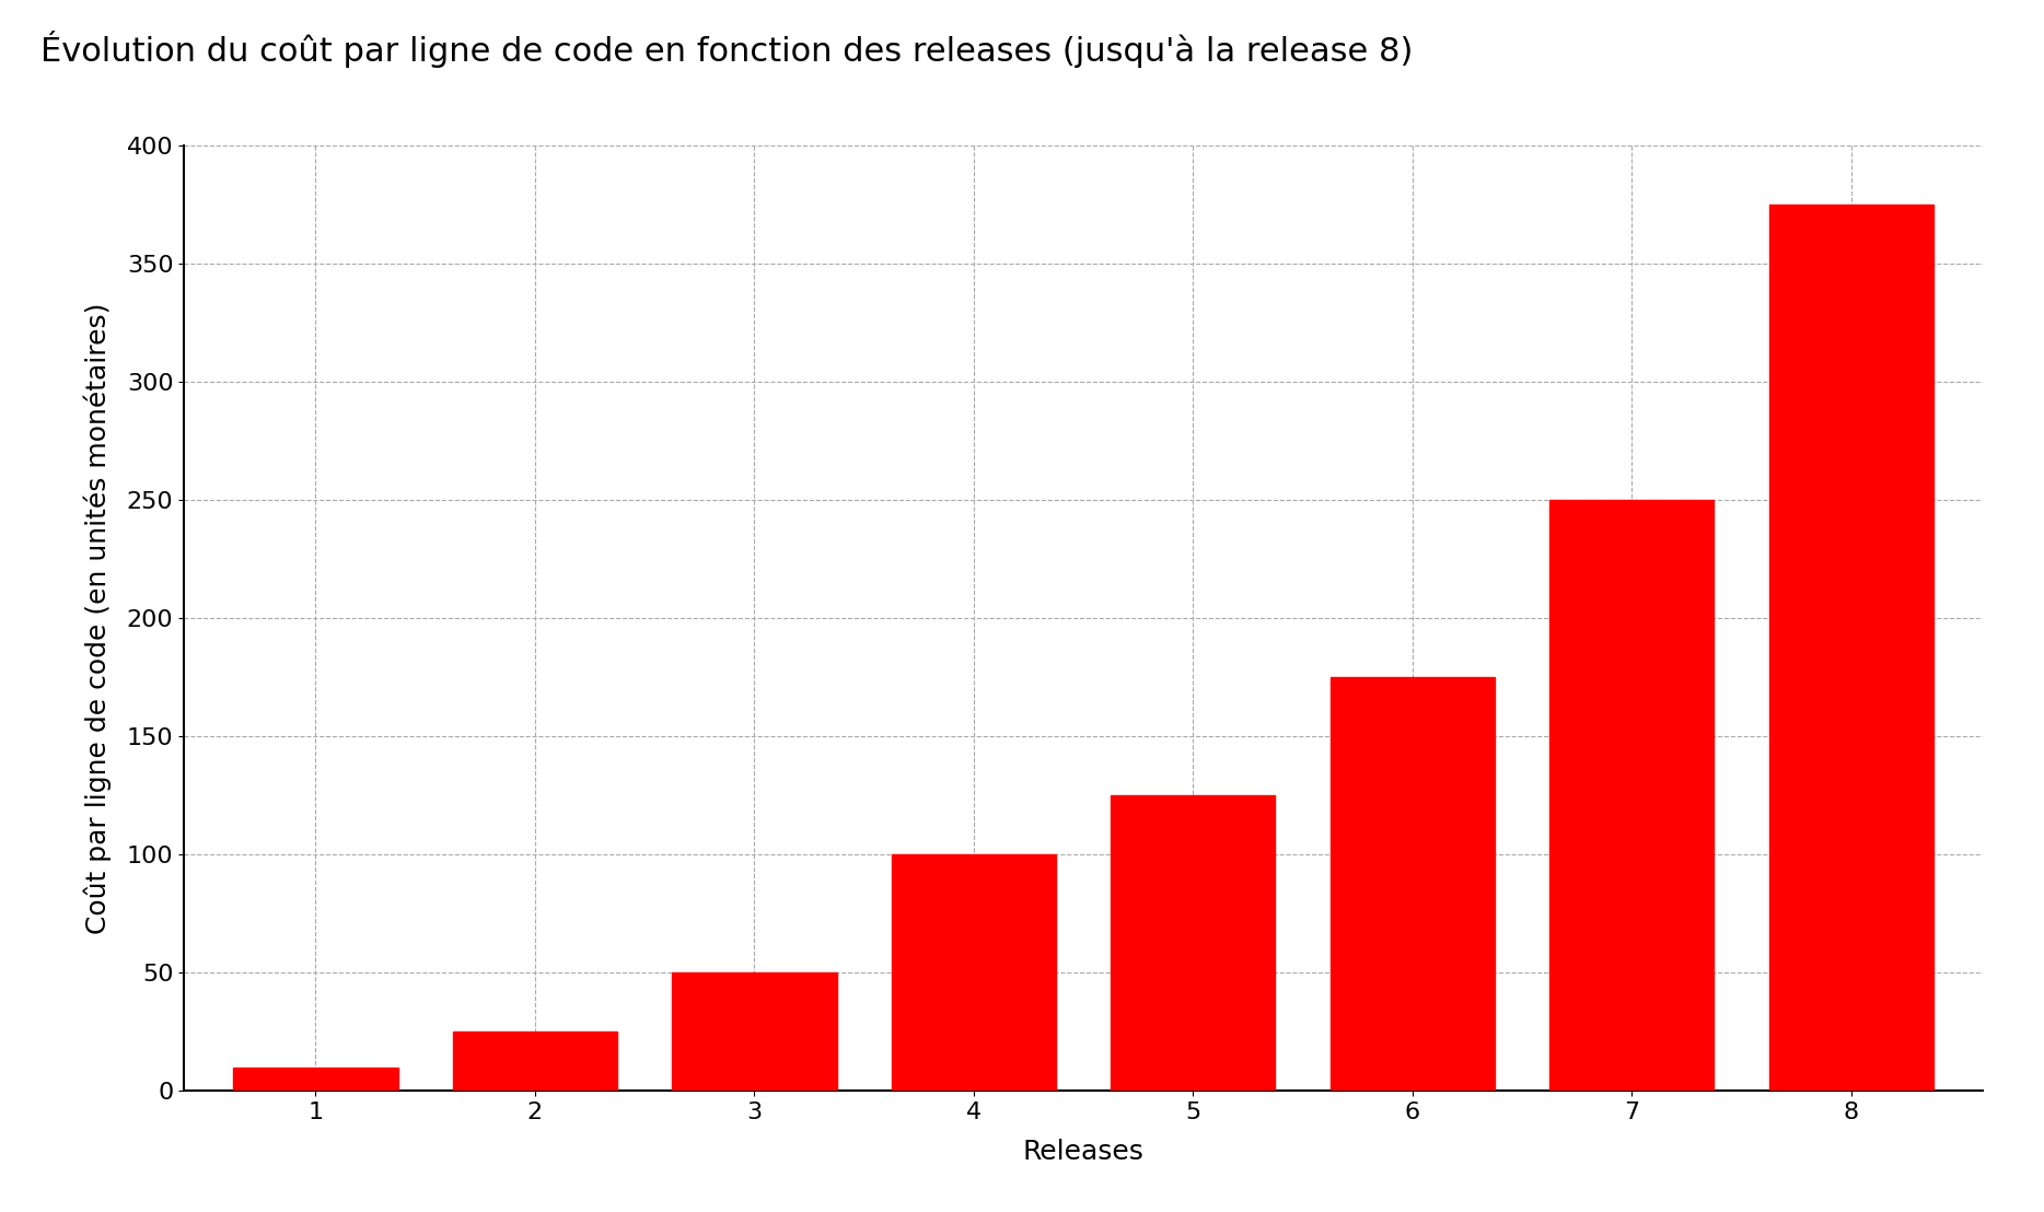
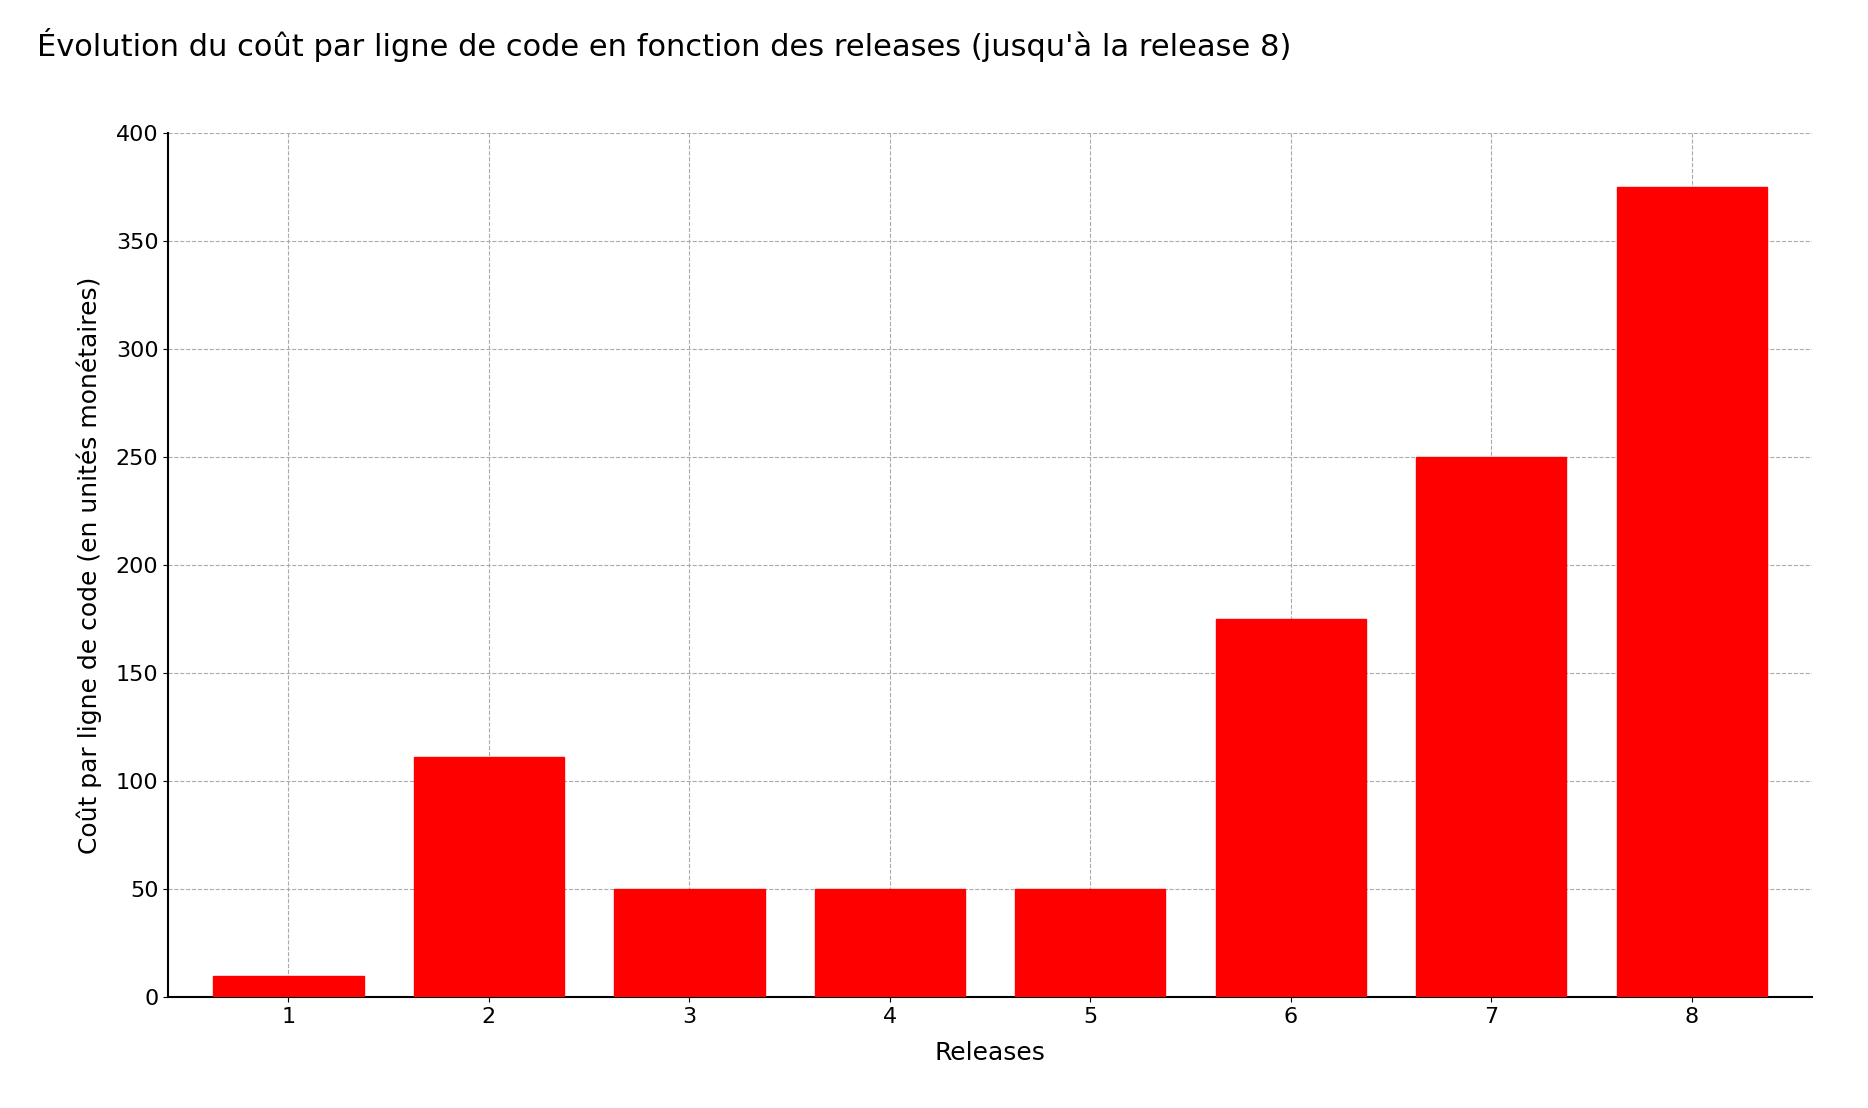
2: 25 -> 111
4: 100 -> 50
5: 125 -> 50
